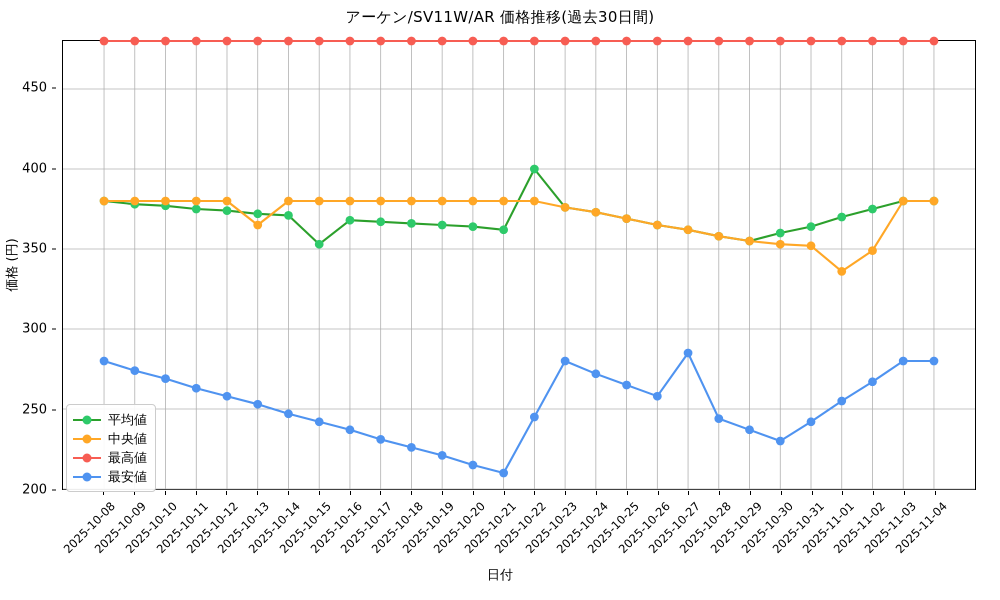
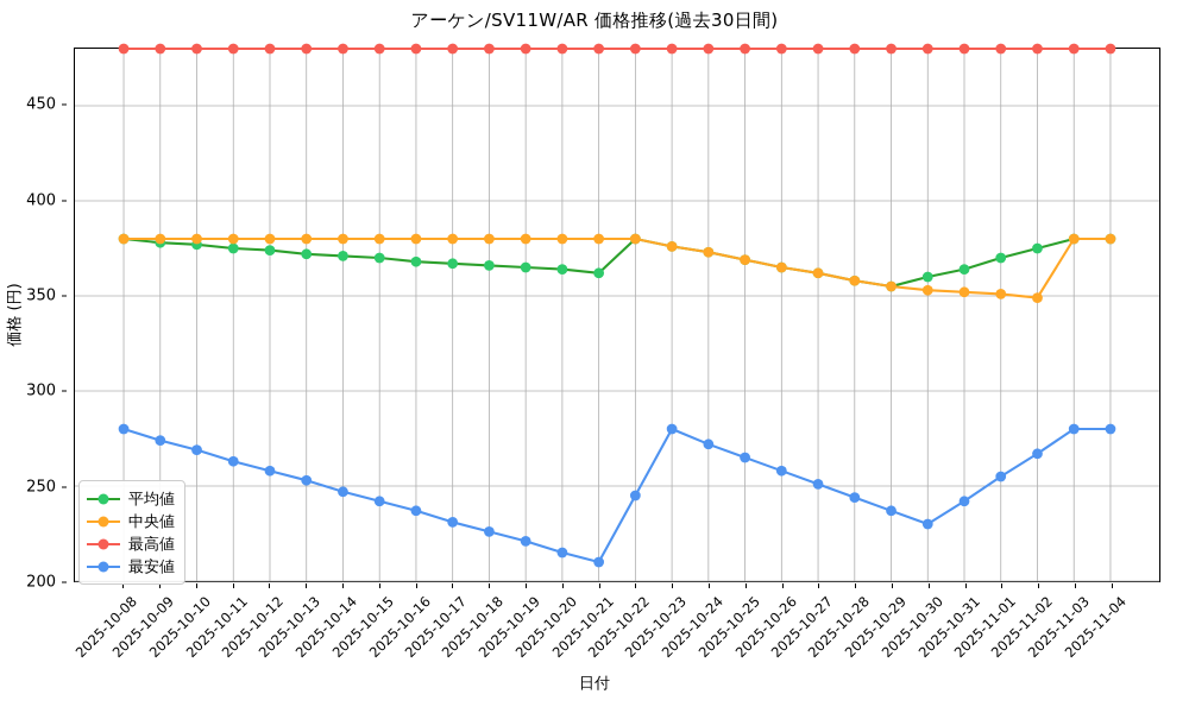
中央値/2025-10-13: 365 -> 380
平均値/2025-10-15: 353 -> 370
平均値/2025-10-22: 400 -> 380
最安値/2025-10-27: 285 -> 251
中央値/2025-11-01: 336 -> 351
